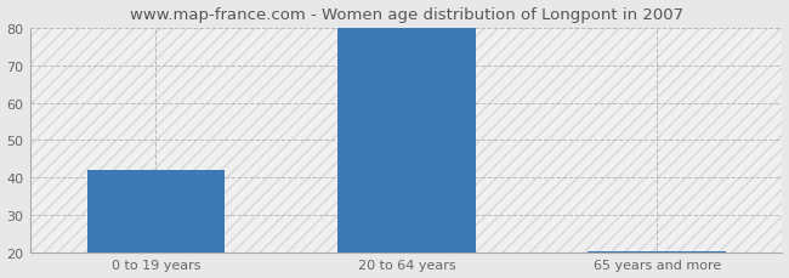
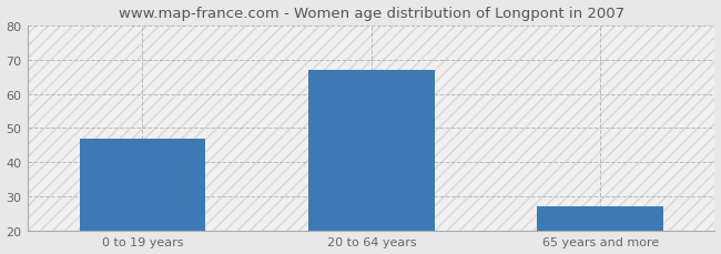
0 to 19 years: 42.0 -> 47.0
20 to 64 years: 80.0 -> 67.0
65 years and more: 20.3 -> 27.0
